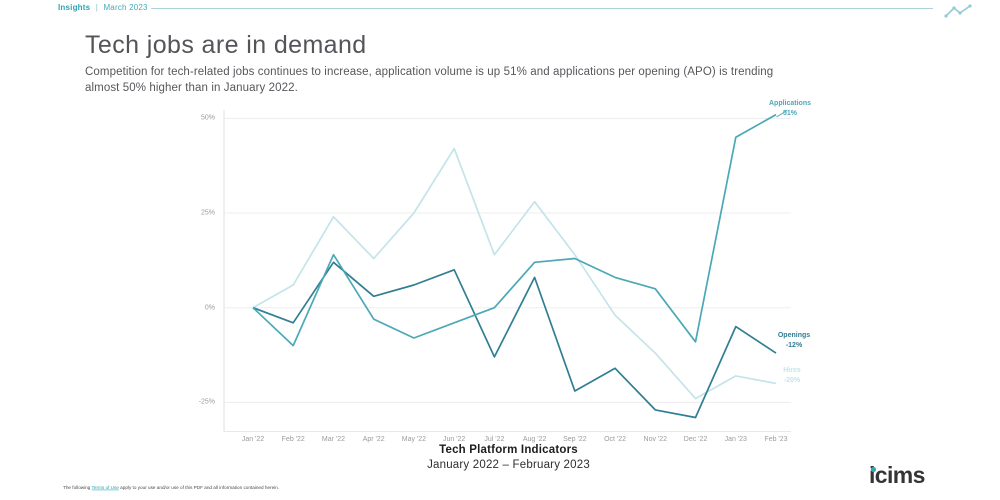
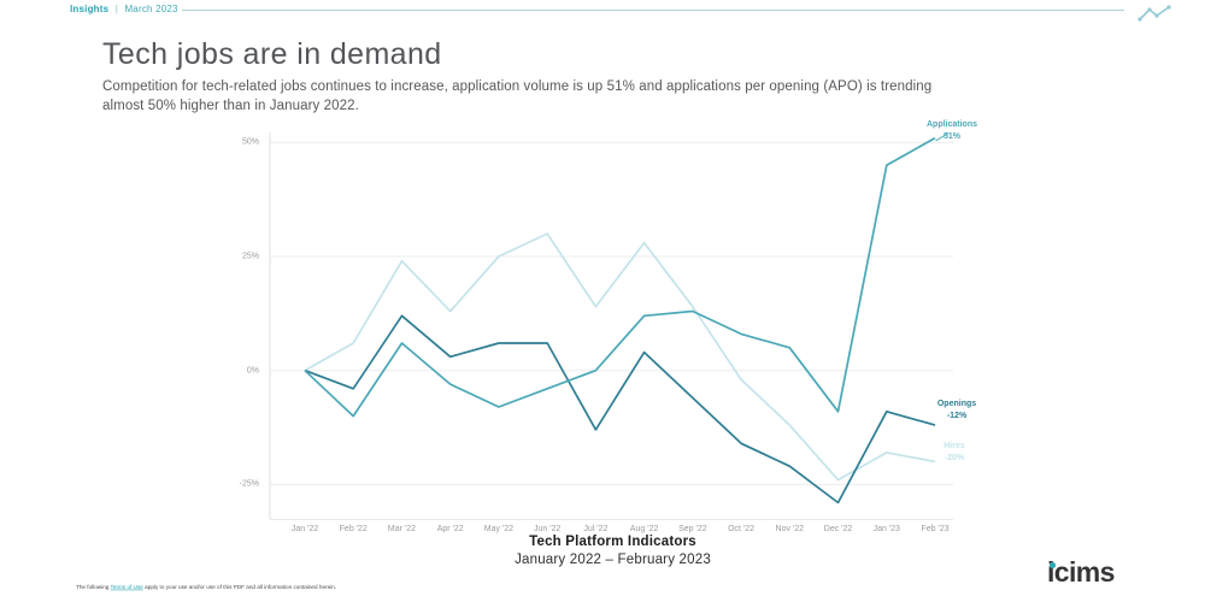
Applications/Mar '22: 14% -> 6%
Openings/Jun '22: 10% -> 6%
Hires/Jun '22: 42% -> 30%
Openings/Aug '22: 8% -> 4%
Openings/Sep '22: -22% -> -6%
Openings/Nov '22: -27% -> -21%
Openings/Jan '23: -5% -> -9%
